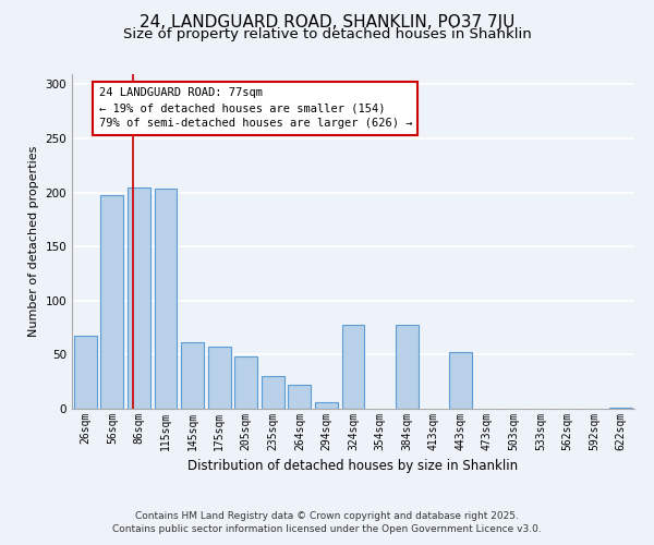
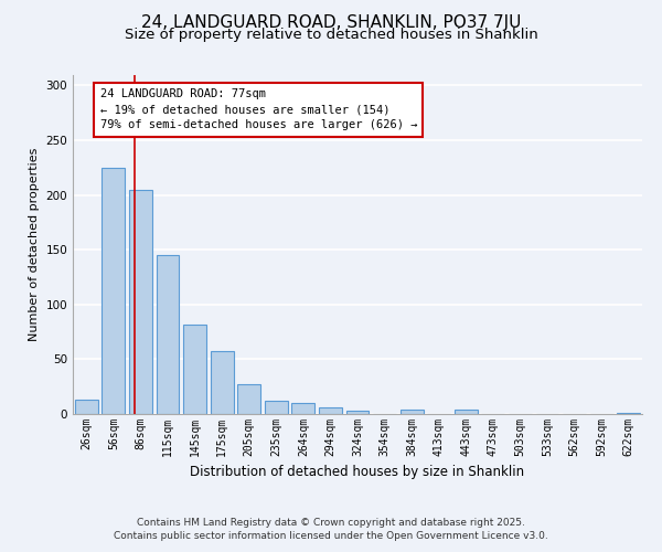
26sqm: 68 -> 13
56sqm: 198 -> 225
115sqm: 204 -> 145
145sqm: 62 -> 82
205sqm: 48 -> 27
235sqm: 30 -> 12
264sqm: 22 -> 10
324sqm: 78 -> 3
384sqm: 78 -> 4
443sqm: 52 -> 4
